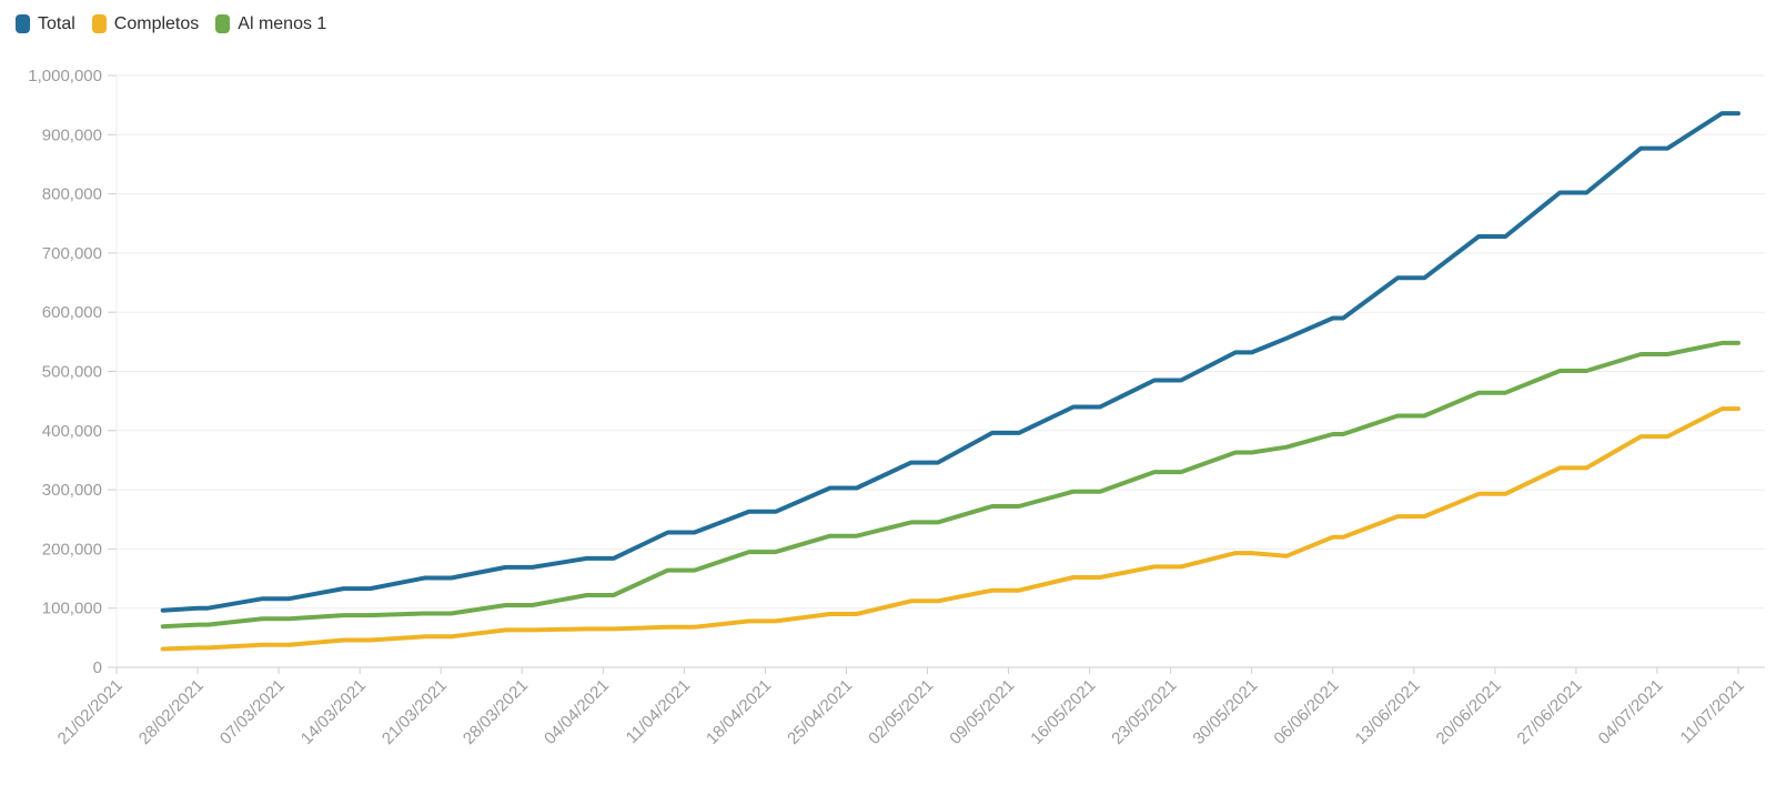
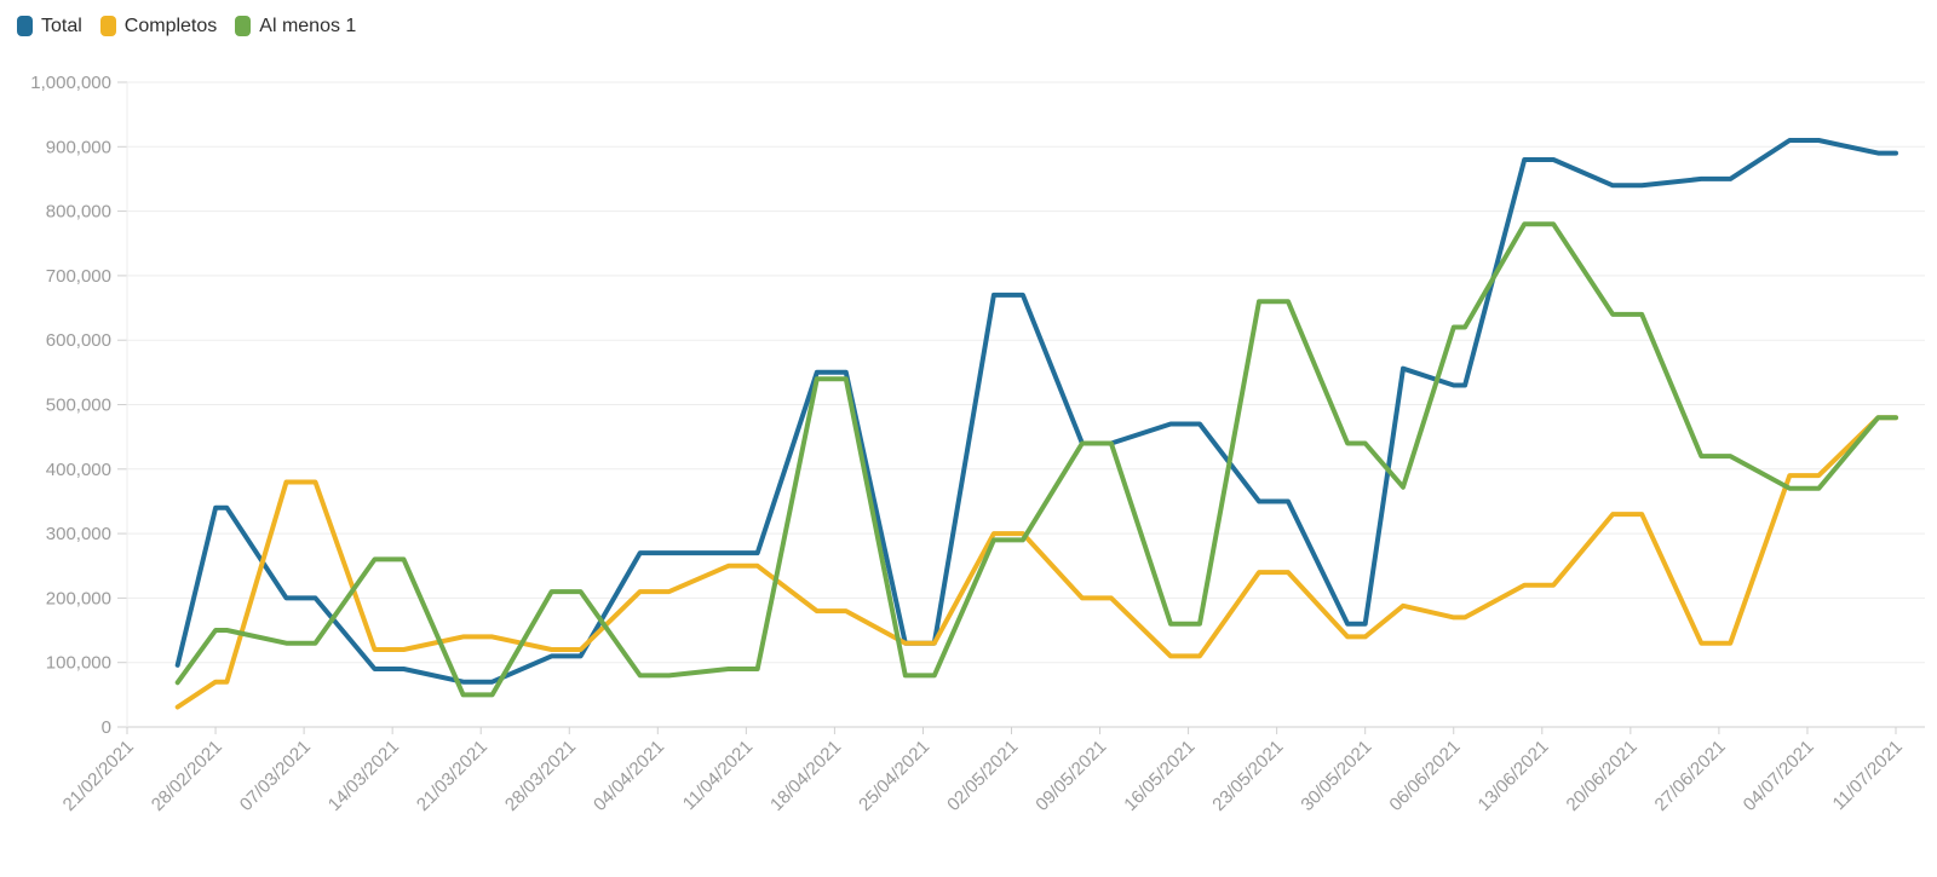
Total/28/02/2021: 100000 -> 340000
Completos/28/02/2021: 30000 -> 70000
Al menos 1/28/02/2021: 70000 -> 150000
Total/07/03/2021: 120000 -> 200000
Completos/07/03/2021: 40000 -> 380000
Al menos 1/07/03/2021: 80000 -> 130000
Total/14/03/2021: 130000 -> 90000
Completos/14/03/2021: 50000 -> 120000
Al menos 1/14/03/2021: 90000 -> 260000
Total/21/03/2021: 150000 -> 70000
Completos/21/03/2021: 50000 -> 140000
Al menos 1/21/03/2021: 90000 -> 50000
Total/28/03/2021: 170000 -> 110000
Completos/28/03/2021: 60000 -> 120000
Al menos 1/28/03/2021: 100000 -> 210000
Total/04/04/2021: 180000 -> 270000
Completos/04/04/2021: 60000 -> 210000
Al menos 1/04/04/2021: 120000 -> 80000
Total/11/04/2021: 230000 -> 270000
Completos/11/04/2021: 70000 -> 250000
Al menos 1/11/04/2021: 160000 -> 90000
Total/18/04/2021: 260000 -> 550000
Completos/18/04/2021: 80000 -> 180000
Al menos 1/18/04/2021: 200000 -> 540000
Total/25/04/2021: 300000 -> 130000
Completos/25/04/2021: 90000 -> 130000
Al menos 1/25/04/2021: 220000 -> 80000
Total/02/05/2021: 350000 -> 670000
Completos/02/05/2021: 110000 -> 300000
Al menos 1/02/05/2021: 240000 -> 290000
Total/09/05/2021: 400000 -> 440000
Completos/09/05/2021: 130000 -> 200000
Al menos 1/09/05/2021: 270000 -> 440000
Total/16/05/2021: 440000 -> 470000
Completos/16/05/2021: 150000 -> 110000
Al menos 1/16/05/2021: 300000 -> 160000
Total/23/05/2021: 480000 -> 350000
Completos/23/05/2021: 170000 -> 240000
Al menos 1/23/05/2021: 330000 -> 660000
Total/30/05/2021: 530000 -> 160000
Completos/30/05/2021: 190000 -> 140000
Al menos 1/30/05/2021: 360000 -> 440000
Total/06/06/2021: 590000 -> 530000
Completos/06/06/2021: 220000 -> 170000
Al menos 1/06/06/2021: 390000 -> 620000
Total/13/06/2021: 660000 -> 880000
Completos/13/06/2021: 260000 -> 220000
Al menos 1/13/06/2021: 420000 -> 780000
Total/20/06/2021: 730000 -> 840000
Completos/20/06/2021: 290000 -> 330000
Al menos 1/20/06/2021: 460000 -> 640000
Total/27/06/2021: 800000 -> 850000
Completos/27/06/2021: 340000 -> 130000
Al menos 1/27/06/2021: 500000 -> 420000
Total/04/07/2021: 880000 -> 910000
Al menos 1/04/07/2021: 530000 -> 370000
Total/11/07/2021: 940000 -> 890000
Completos/11/07/2021: 440000 -> 480000
Al menos 1/11/07/2021: 550000 -> 480000
